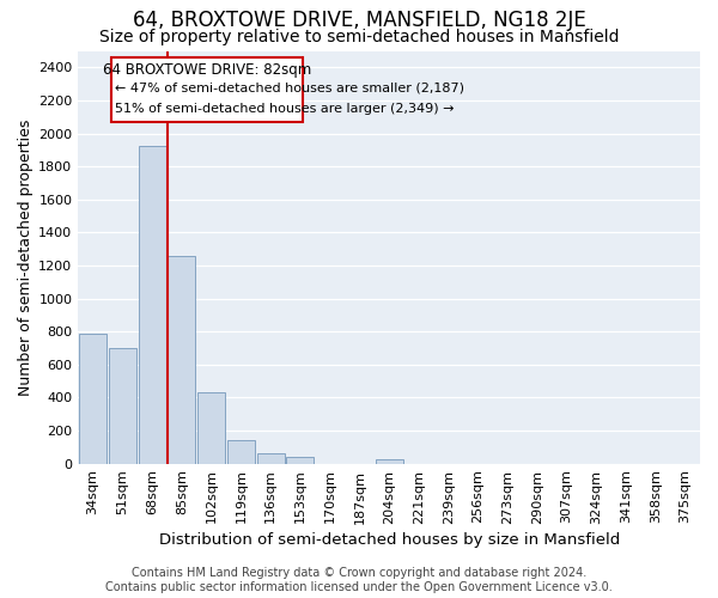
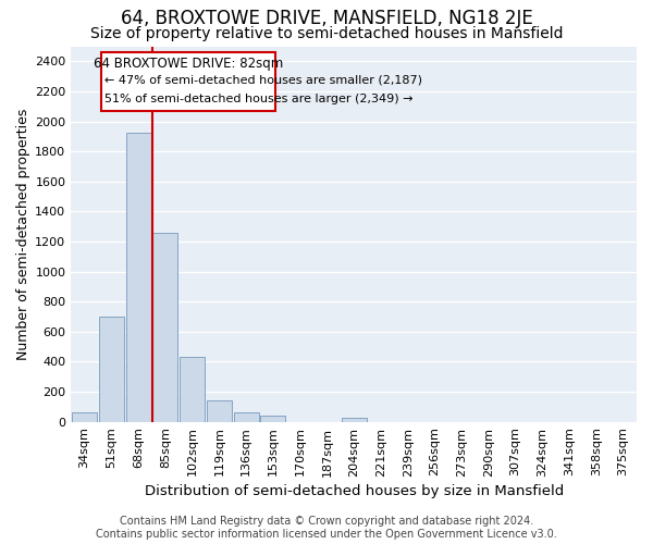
34sqm: 790 -> 60
